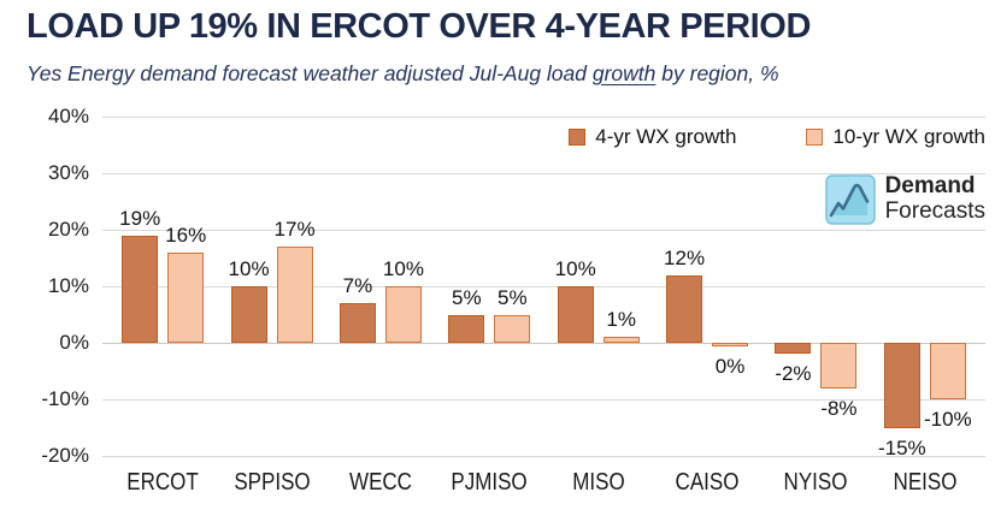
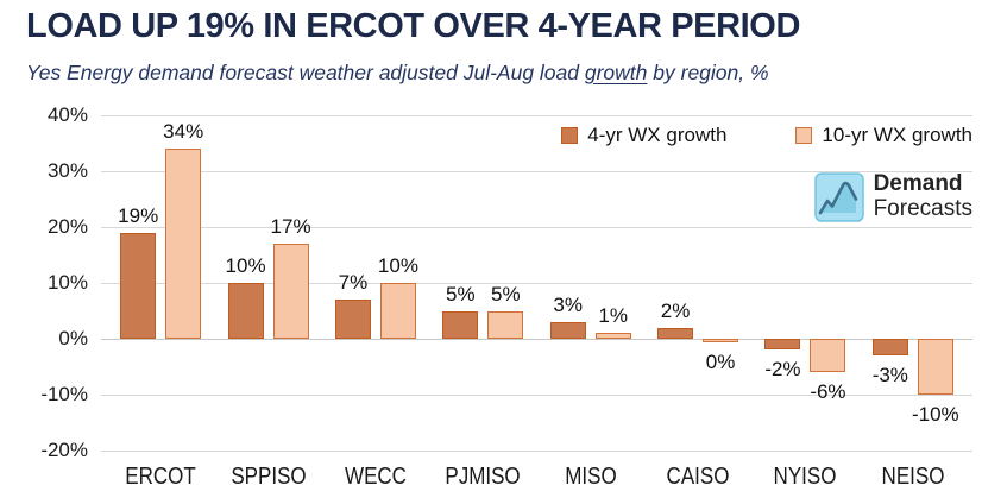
10-yr WX growth/ERCOT: 16% -> 34%
4-yr WX growth/MISO: 10% -> 3%
4-yr WX growth/CAISO: 12% -> 2%
10-yr WX growth/NYISO: -8% -> -6%
4-yr WX growth/NEISO: -15% -> -3%
